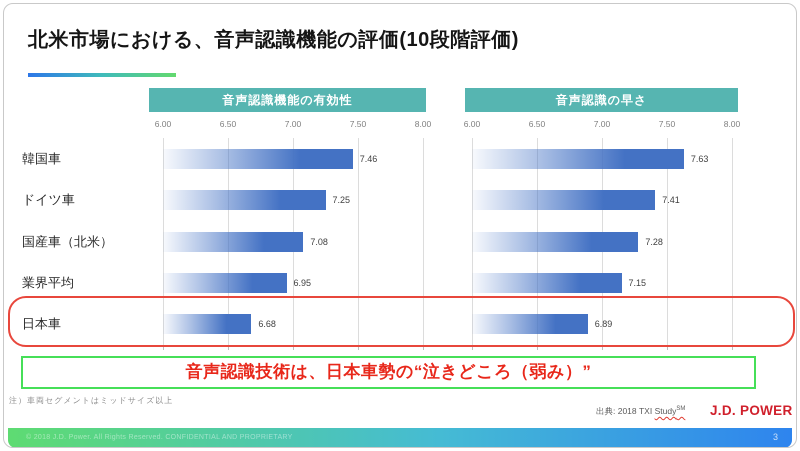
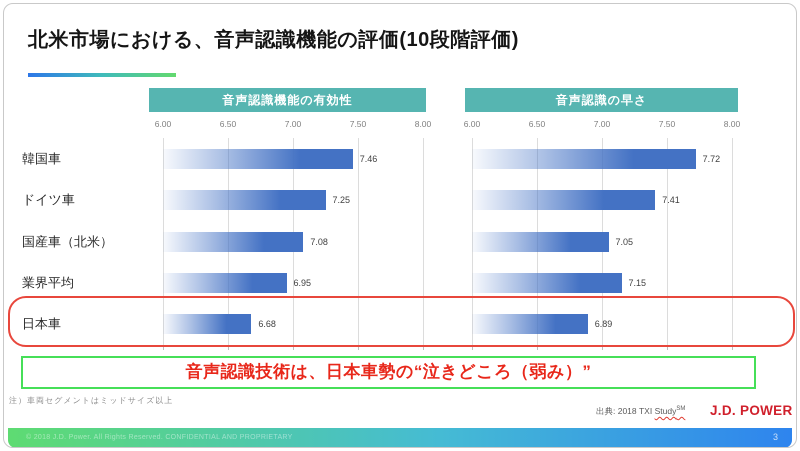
音声認識の早さ/韓国車: 7.63 -> 7.72
音声認識の早さ/国産車（北米）: 7.28 -> 7.05
